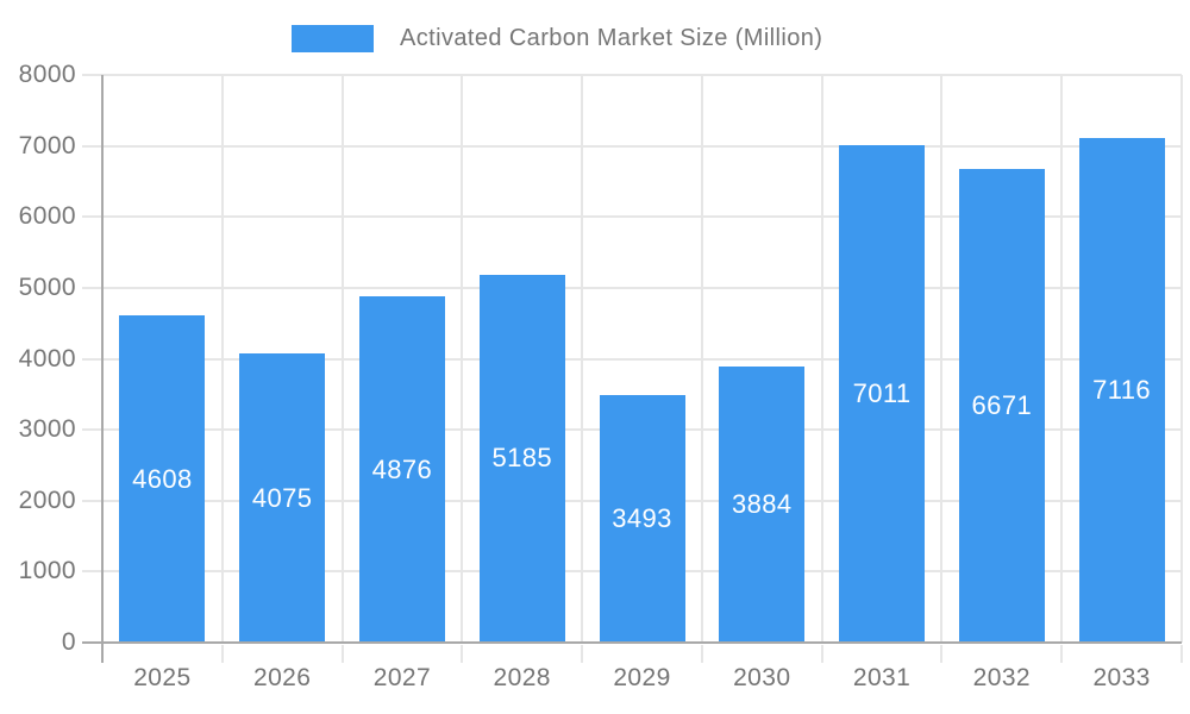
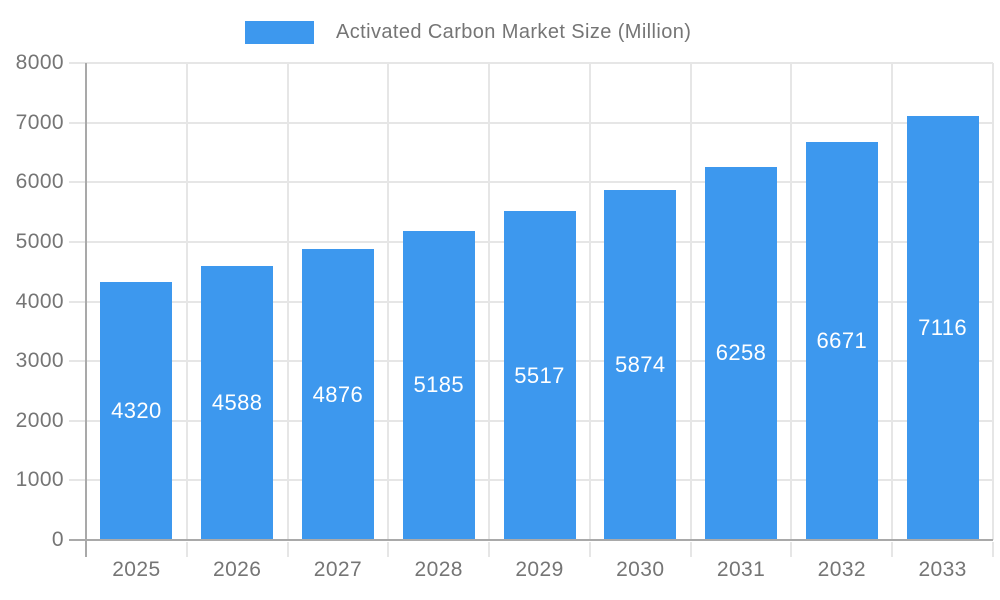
2025: 4608 -> 4320
2026: 4075 -> 4588
2029: 3493 -> 5517
2030: 3884 -> 5874
2031: 7011 -> 6258
